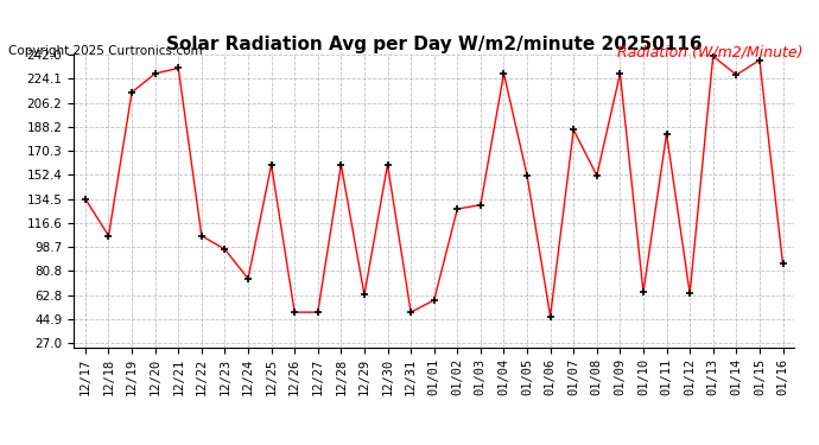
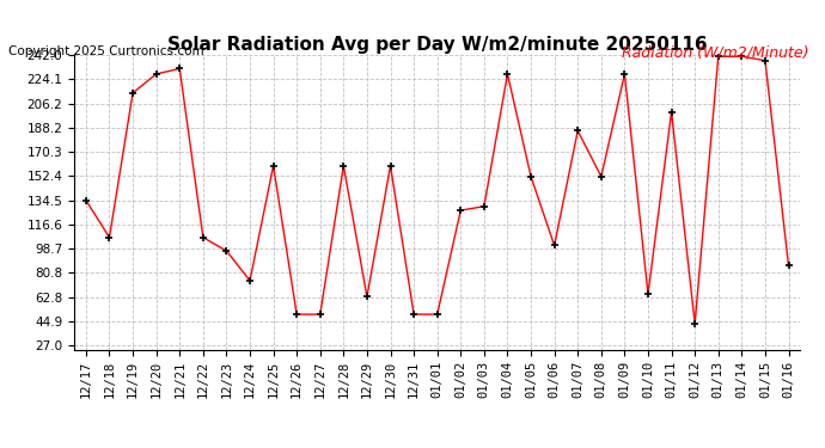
01/01: 59 -> 50
01/06: 47 -> 101
01/11: 183 -> 200
01/12: 64 -> 43
01/14: 227 -> 241
